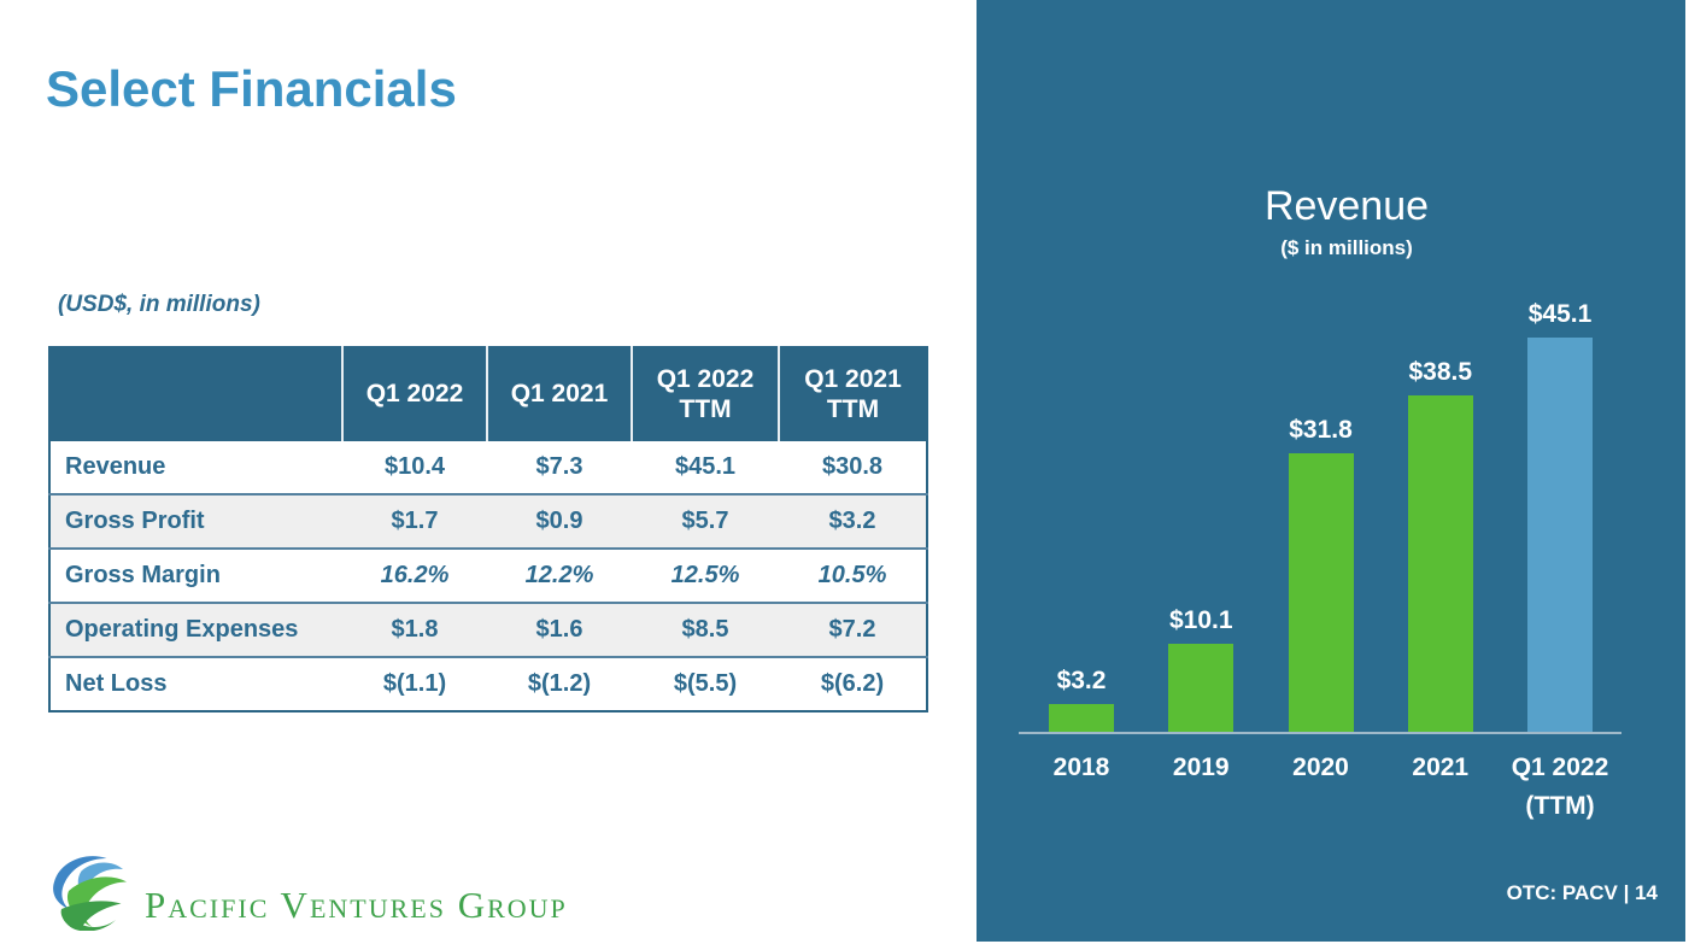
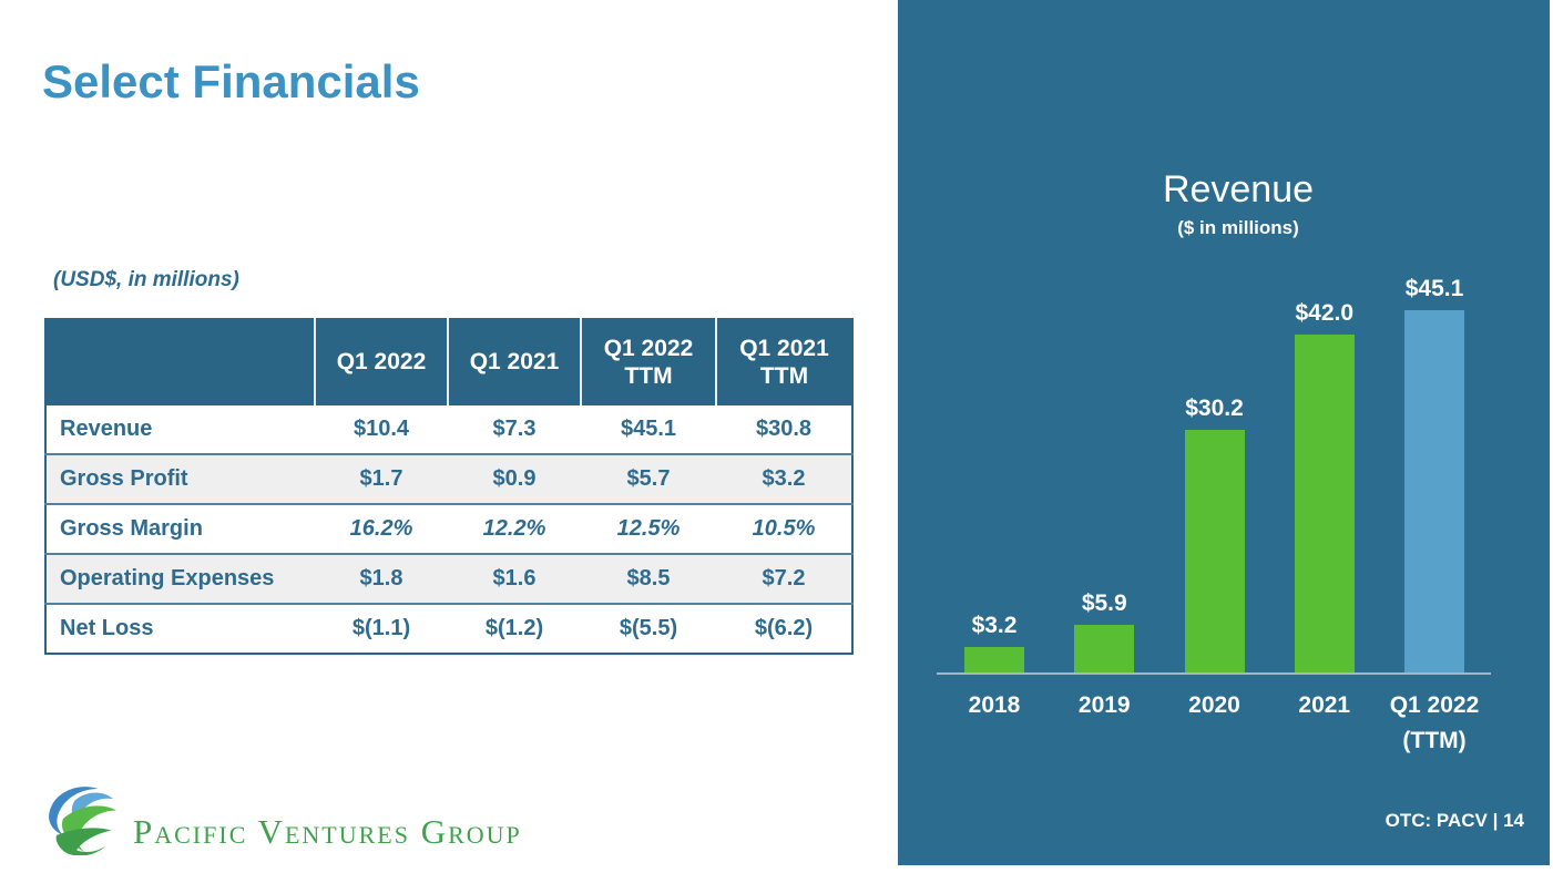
2019: $10.1 -> $5.9
2020: $31.8 -> $30.2
2021: $38.5 -> $42.0
